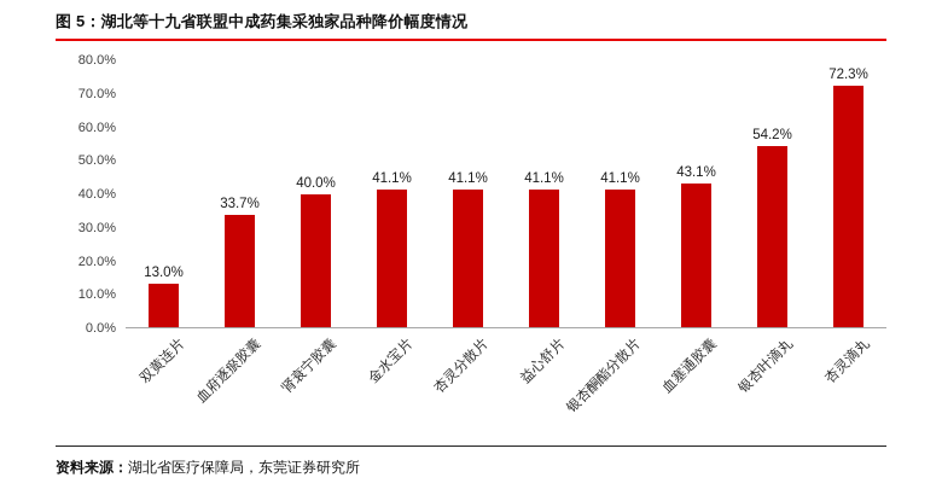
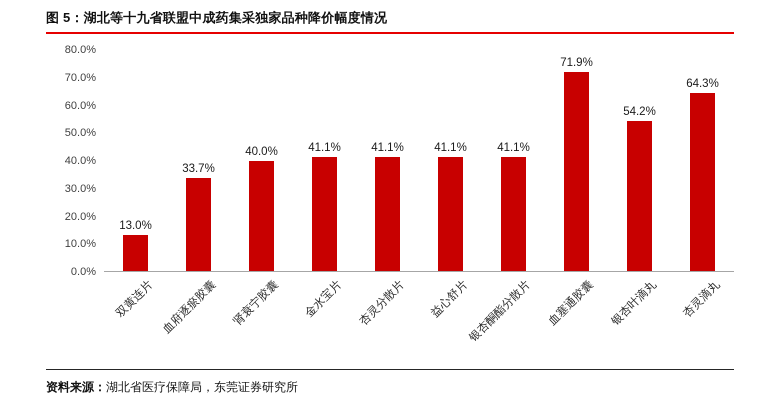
血塞通胶囊: 43.1% -> 71.9%
杏灵滴丸: 72.3% -> 64.3%
